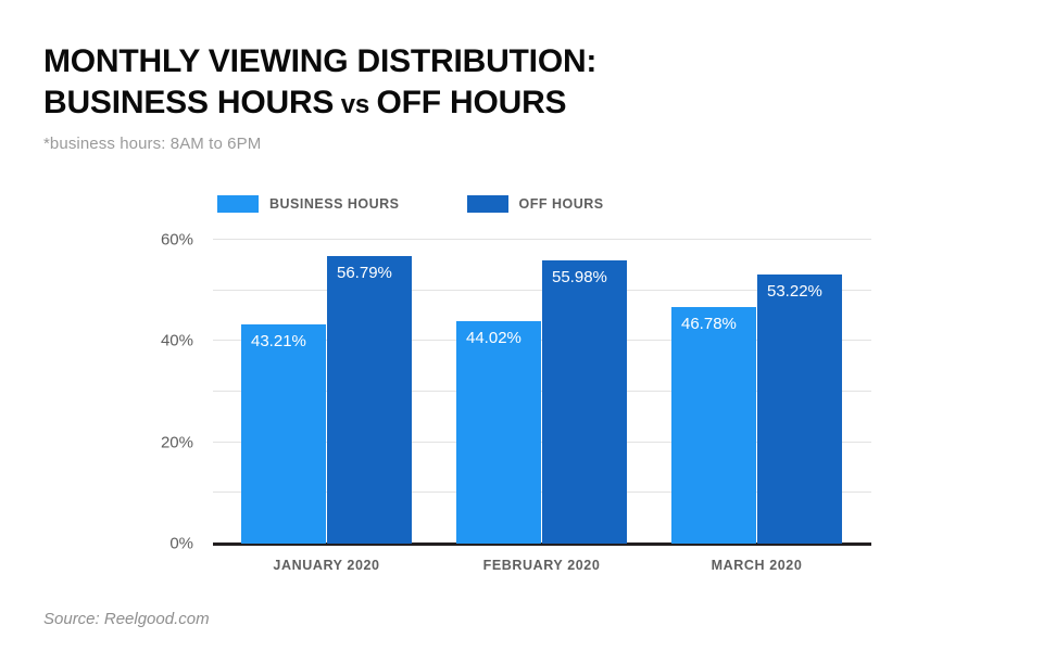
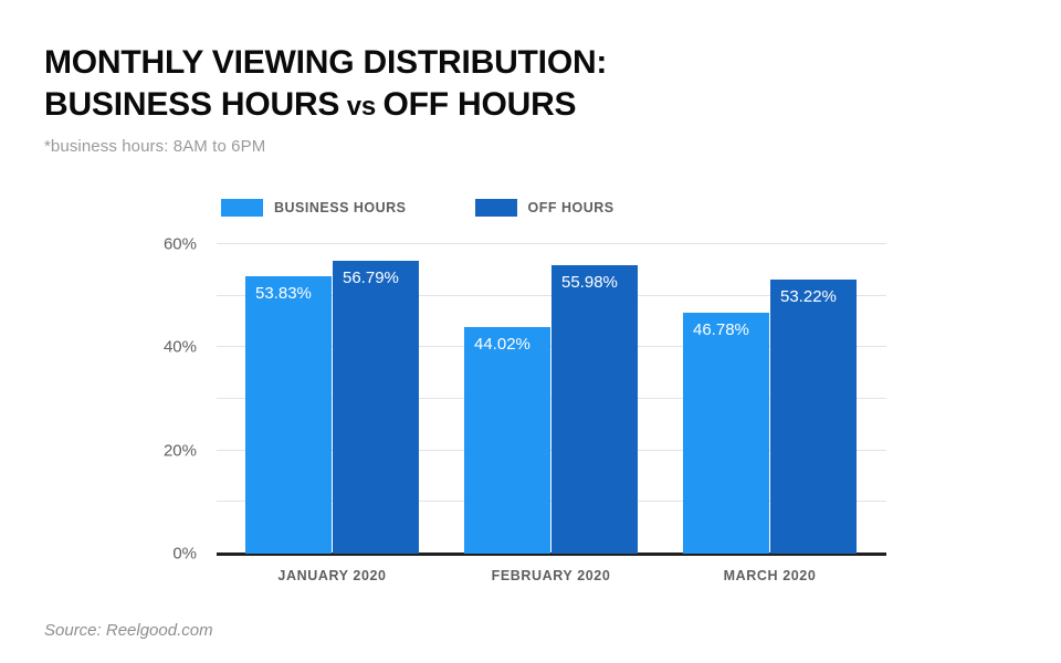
BUSINESS HOURS/JANUARY 2020: 43.21% -> 53.83%
